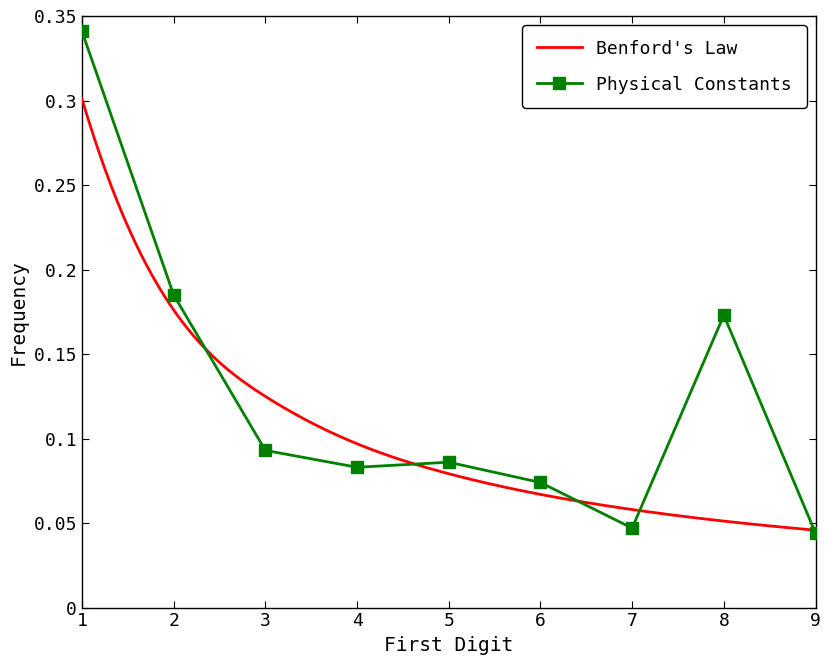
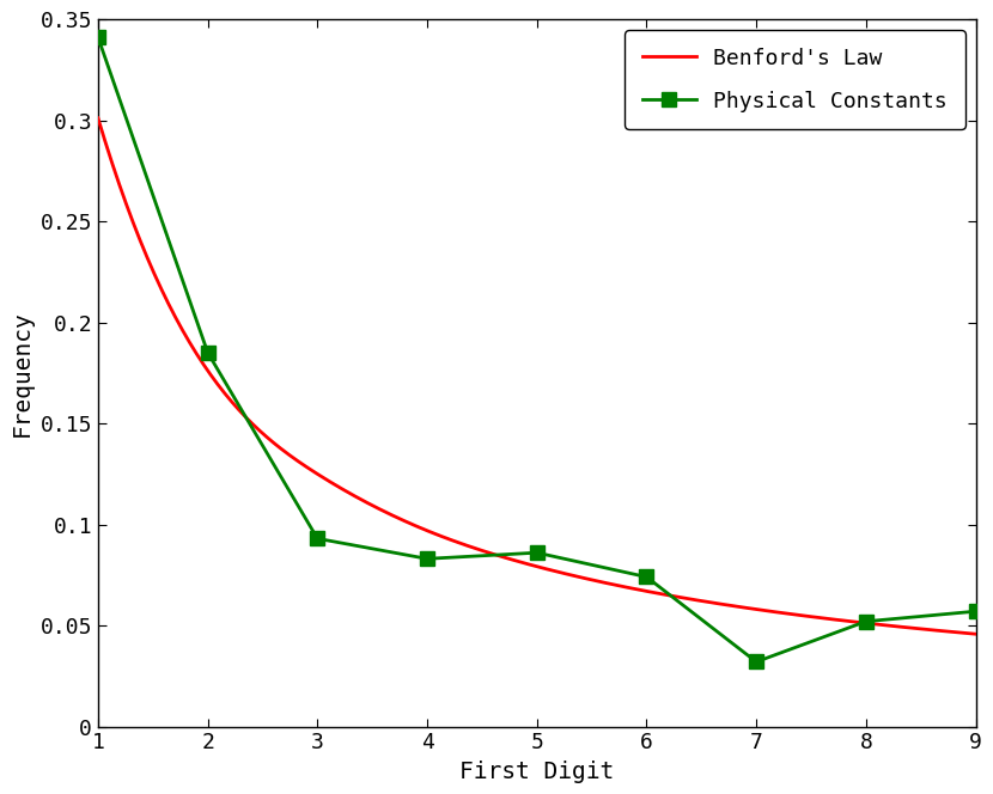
Physical Constants/7: 0.047 -> 0.032
Physical Constants/8: 0.173 -> 0.052
Physical Constants/9: 0.044 -> 0.057
